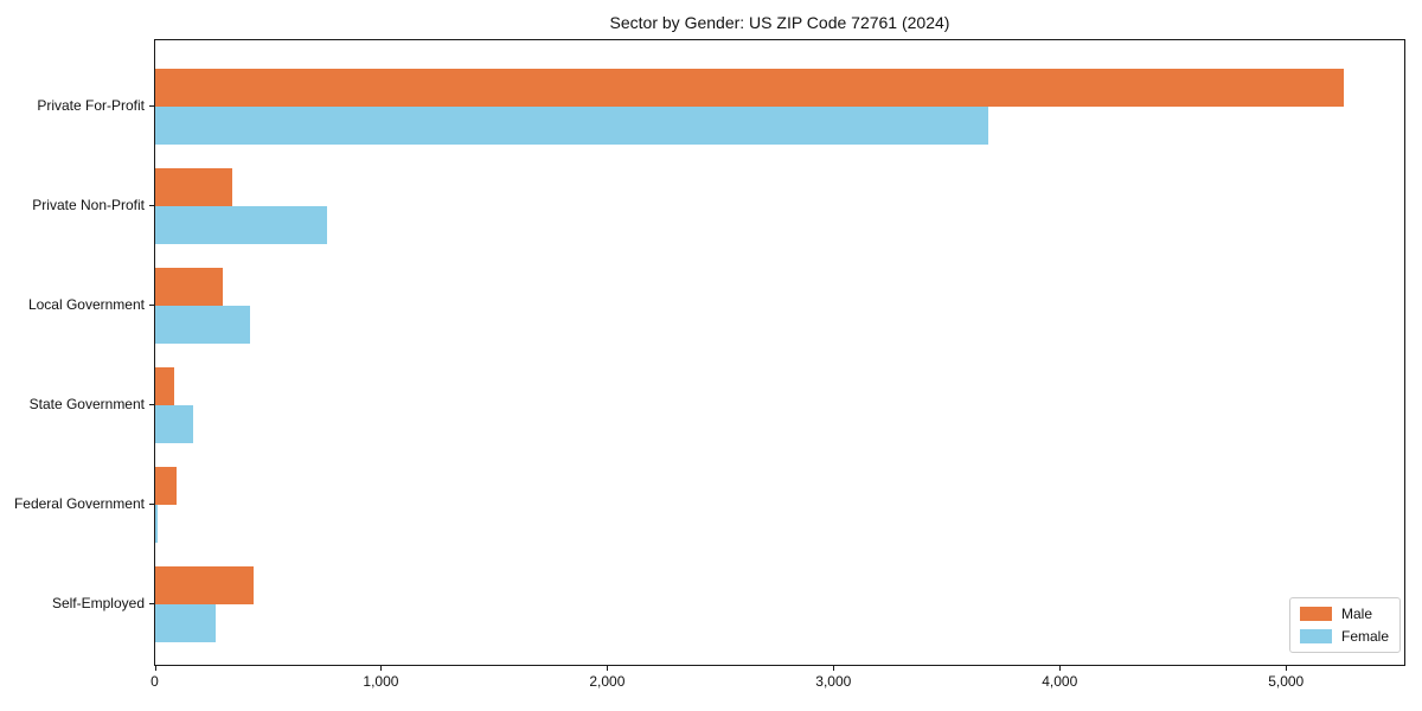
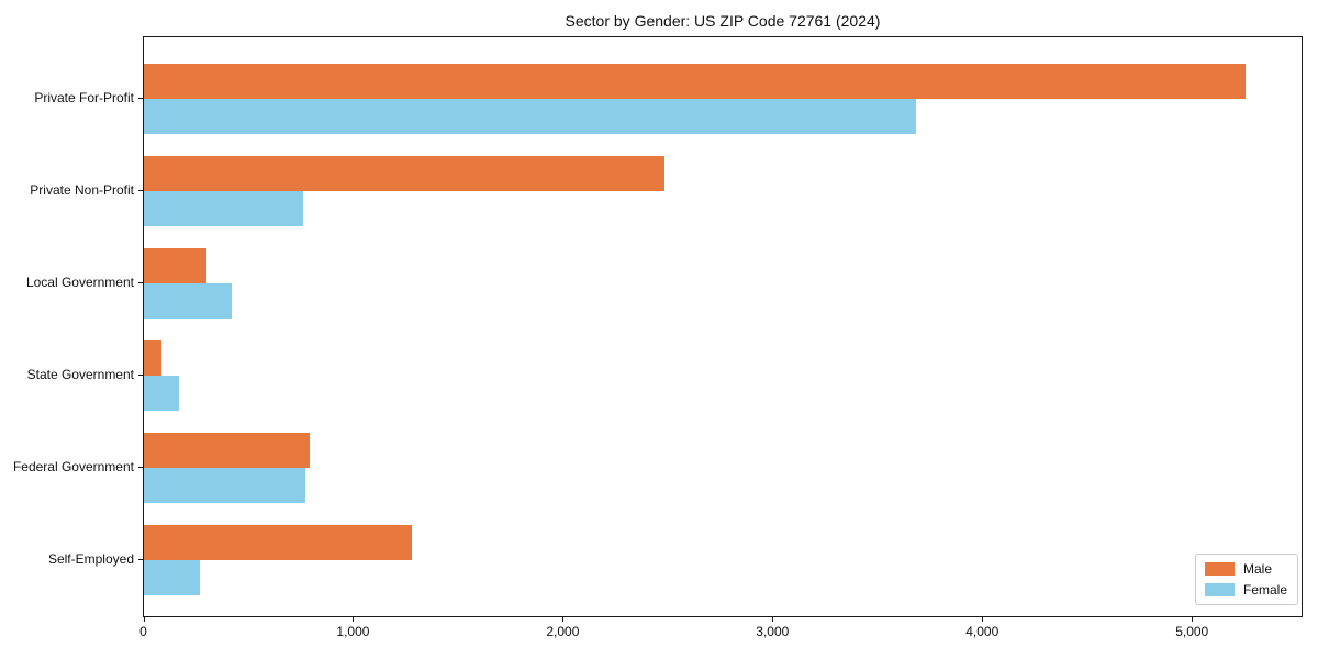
Male/Private Non-Profit: 340 -> 2480
Male/Federal Government: 100 -> 790
Female/Federal Government: 10 -> 770
Male/Self-Employed: 440 -> 1280
